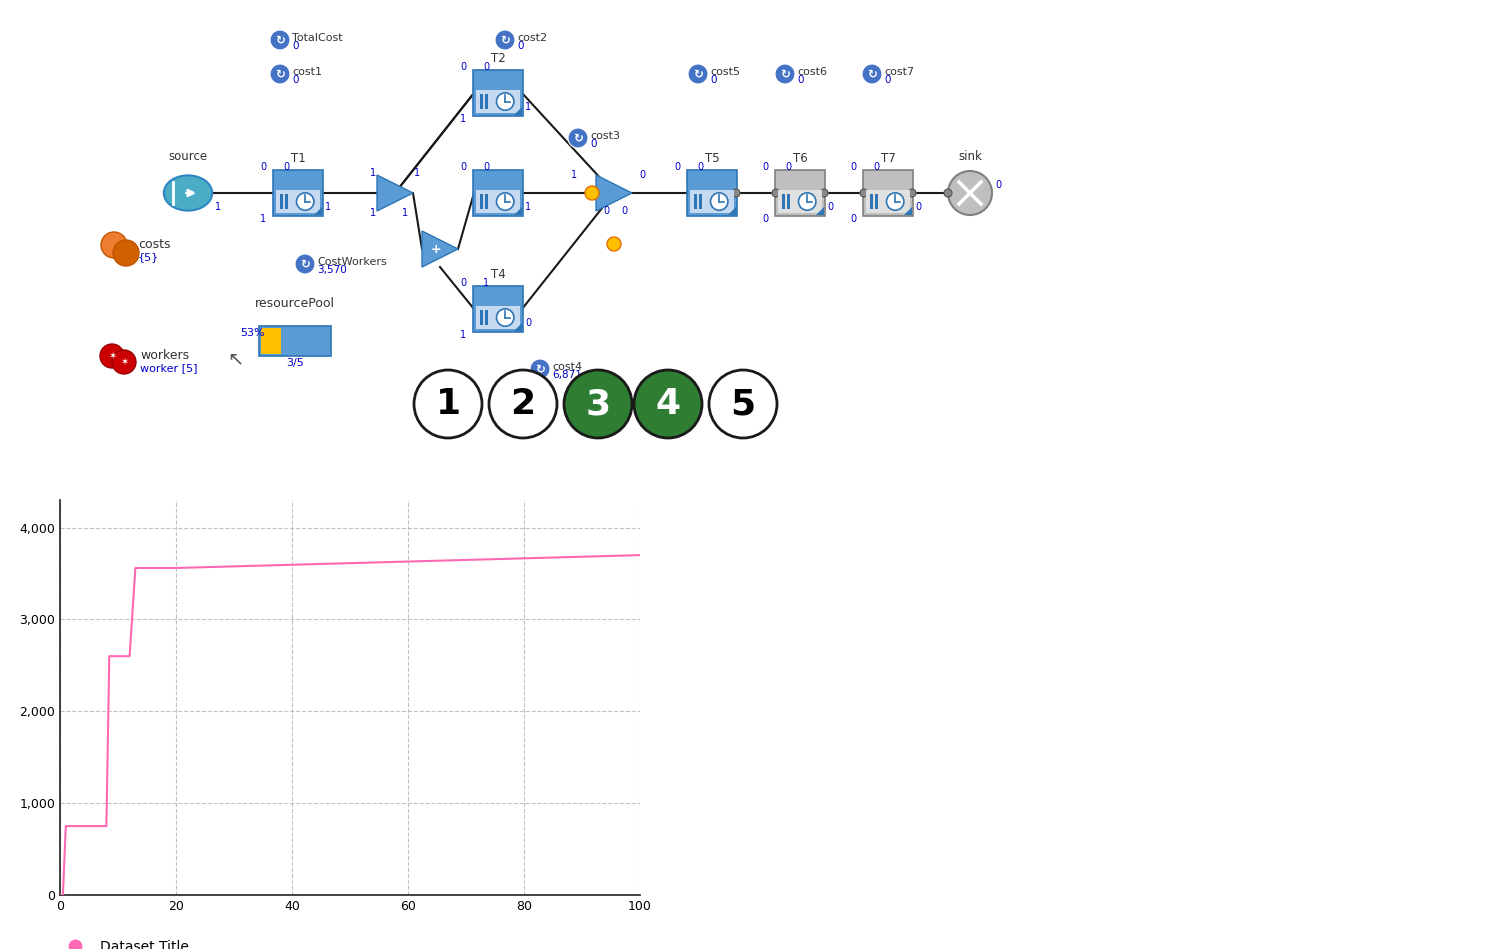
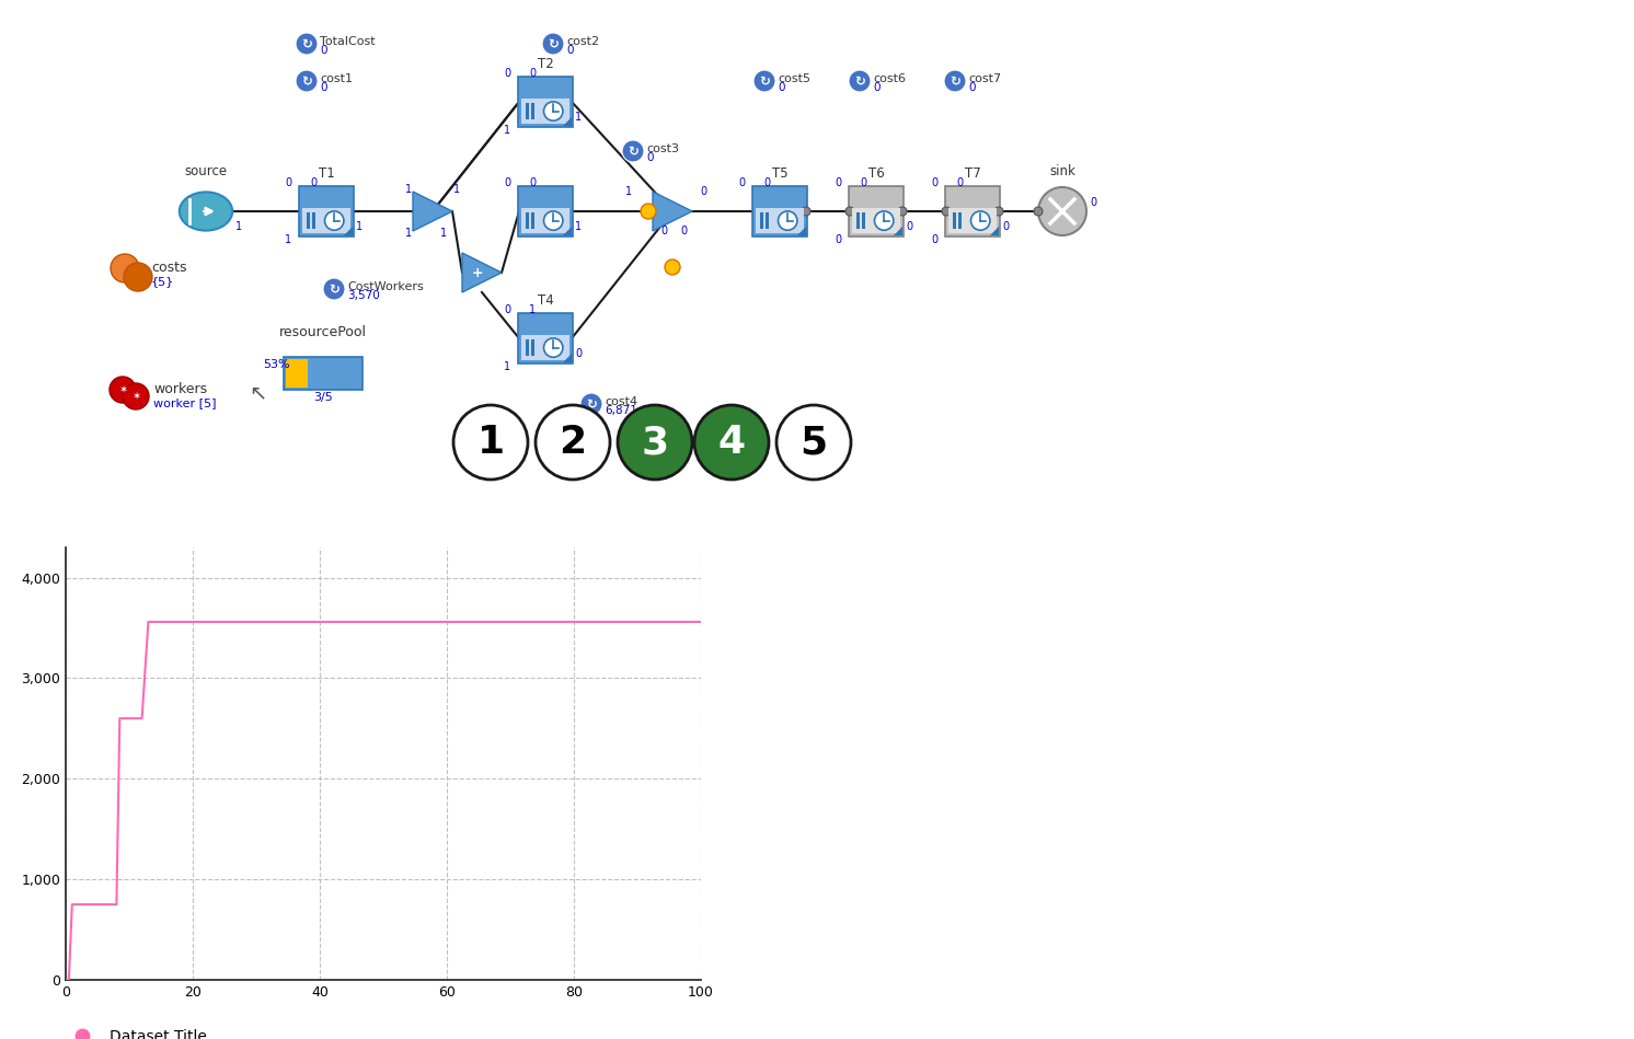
100: 3,700 -> 3,560
